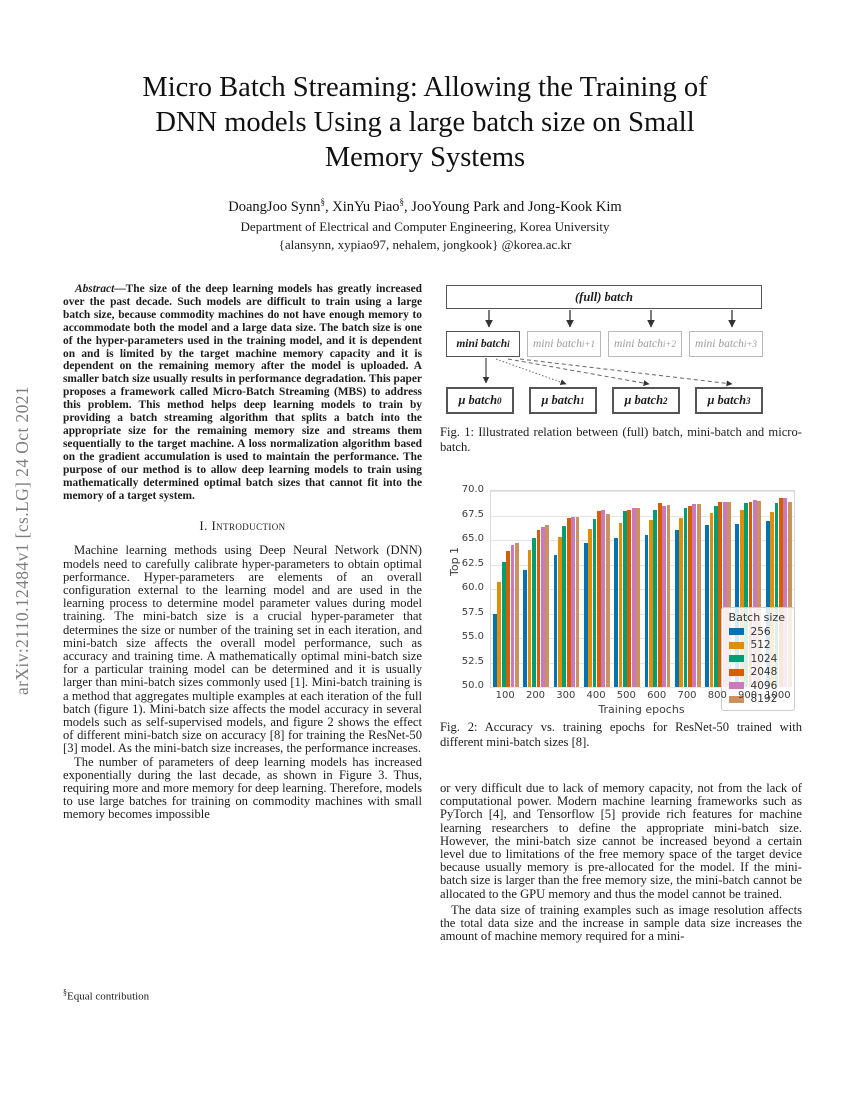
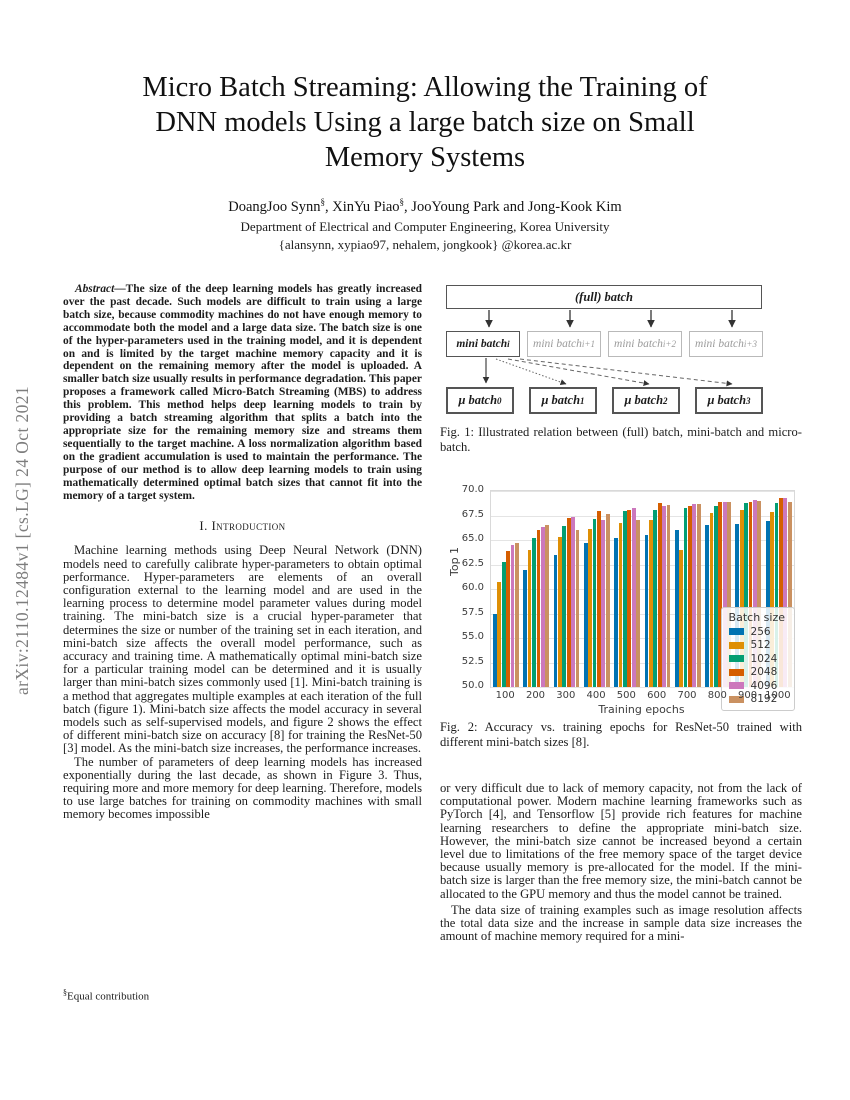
8192/300: 67 -> 66
4096/400: 68 -> 67
8192/500: 68 -> 67
512/700: 67 -> 64
